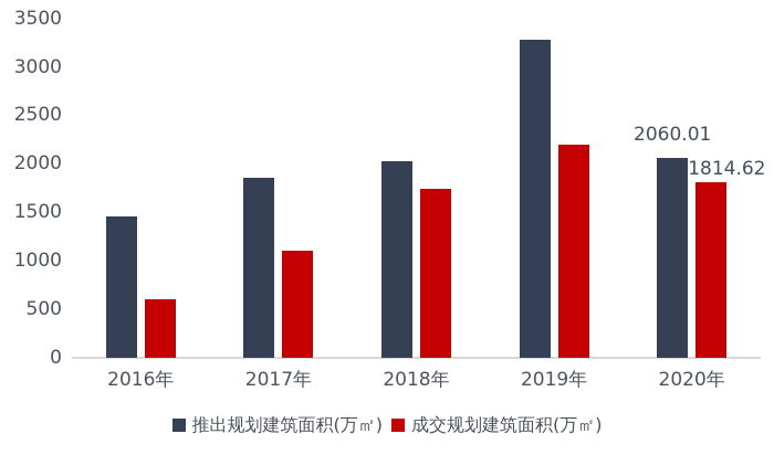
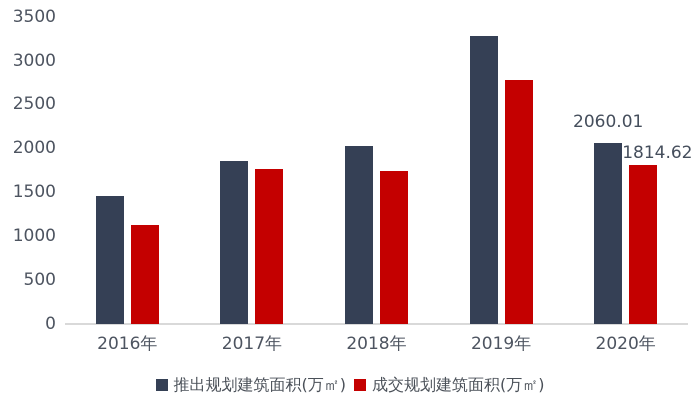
成交规划建筑面积(万㎡)/2016年: 600 -> 1100
成交规划建筑面积(万㎡)/2017年: 1100 -> 1800
成交规划建筑面积(万㎡)/2019年: 2200 -> 2800
